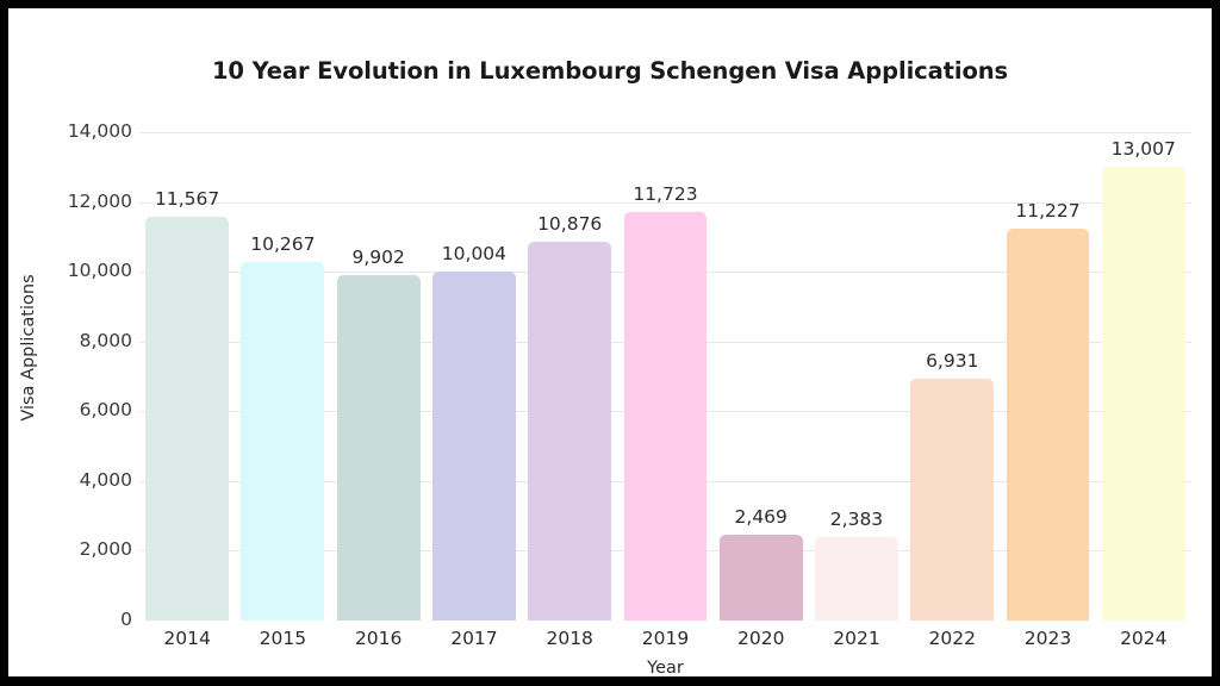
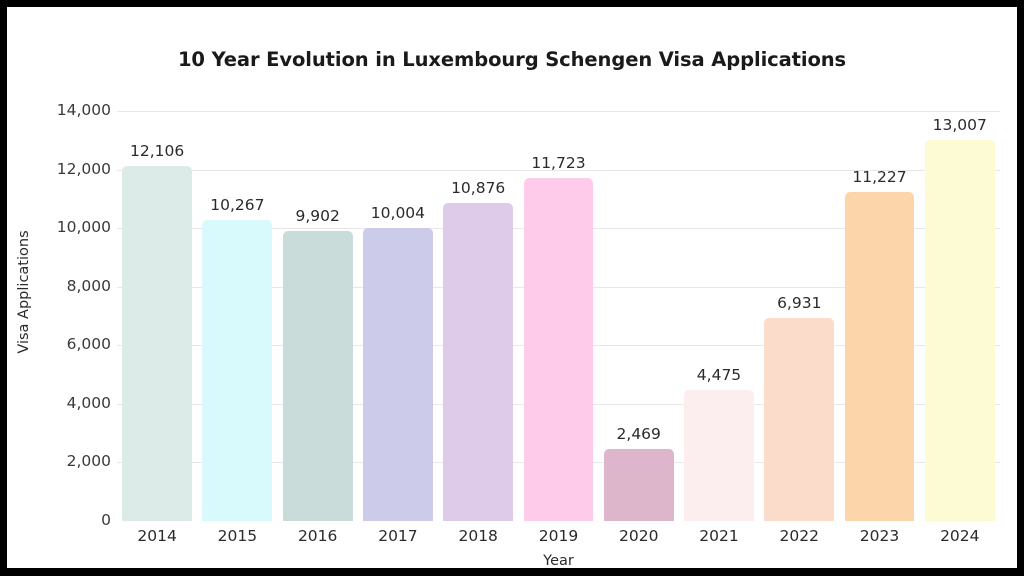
2014: 11,567 -> 12,106
2021: 2,383 -> 4,475
